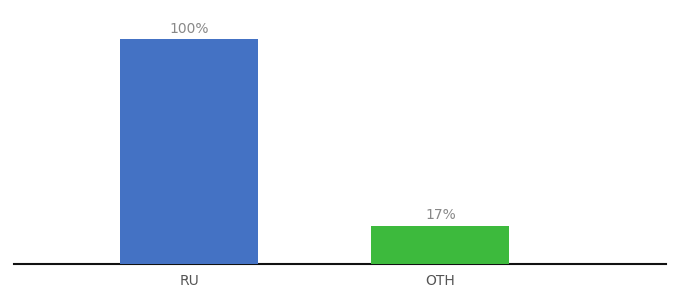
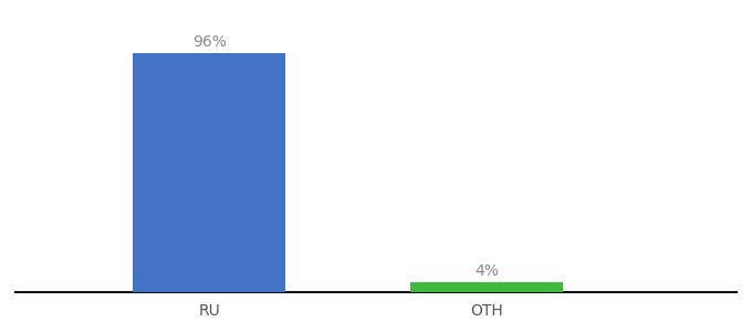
RU: 100% -> 96%
OTH: 17% -> 4%
